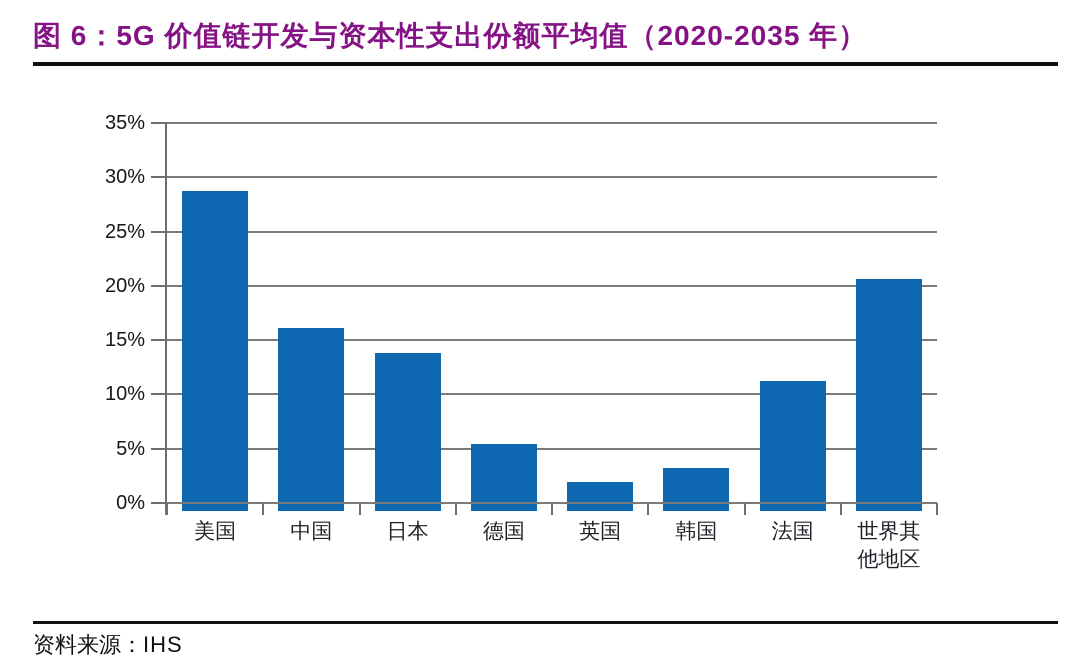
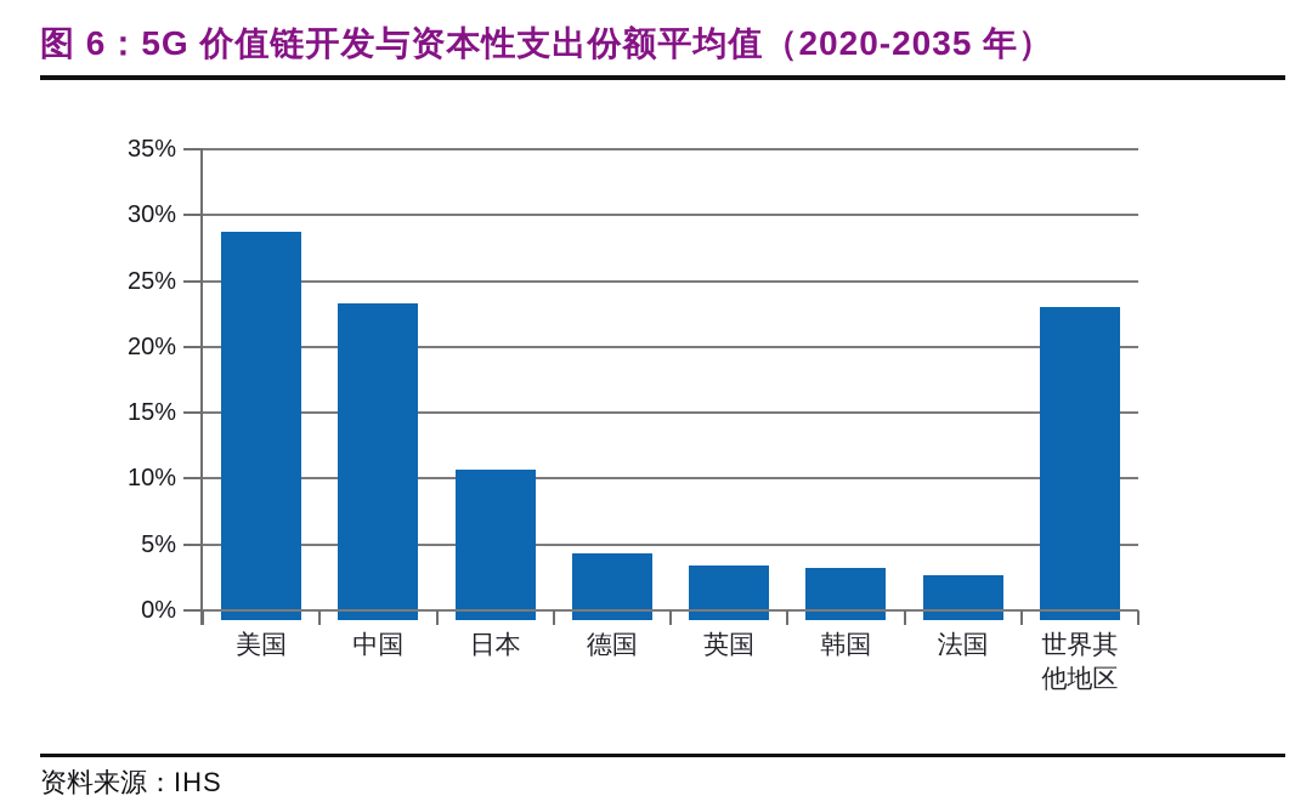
中国: 16.1% -> 23.3%
日本: 13.8% -> 10.7%
德国: 5.4% -> 4.3%
英国: 1.9% -> 3.4%
法国: 11.2% -> 2.7%
世界其他地区: 20.6% -> 23.0%
